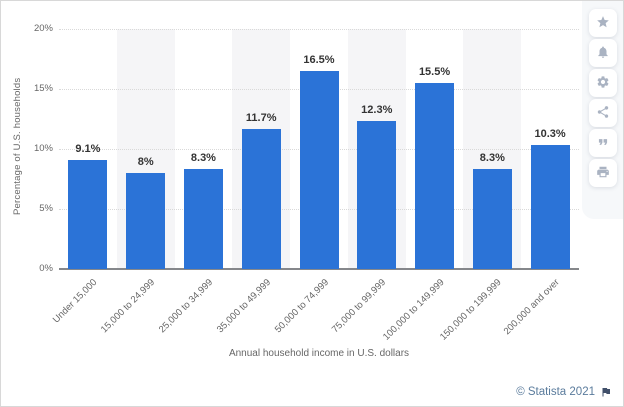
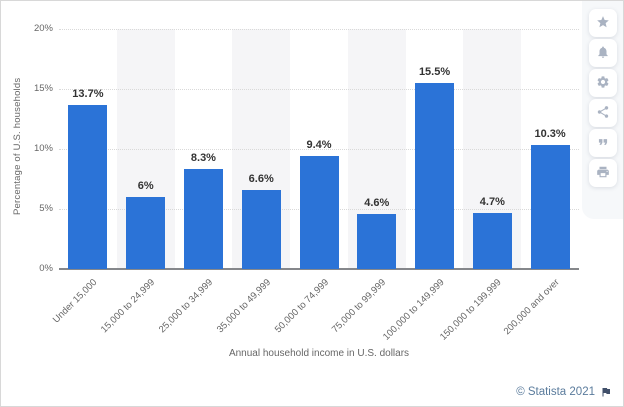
Under 15,000: 9.1% -> 13.7%
15,000 to 24,999: 8% -> 6%
35,000 to 49,999: 11.7% -> 6.6%
50,000 to 74,999: 16.5% -> 9.4%
75,000 to 99,999: 12.3% -> 4.6%
150,000 to 199,999: 8.3% -> 4.7%
